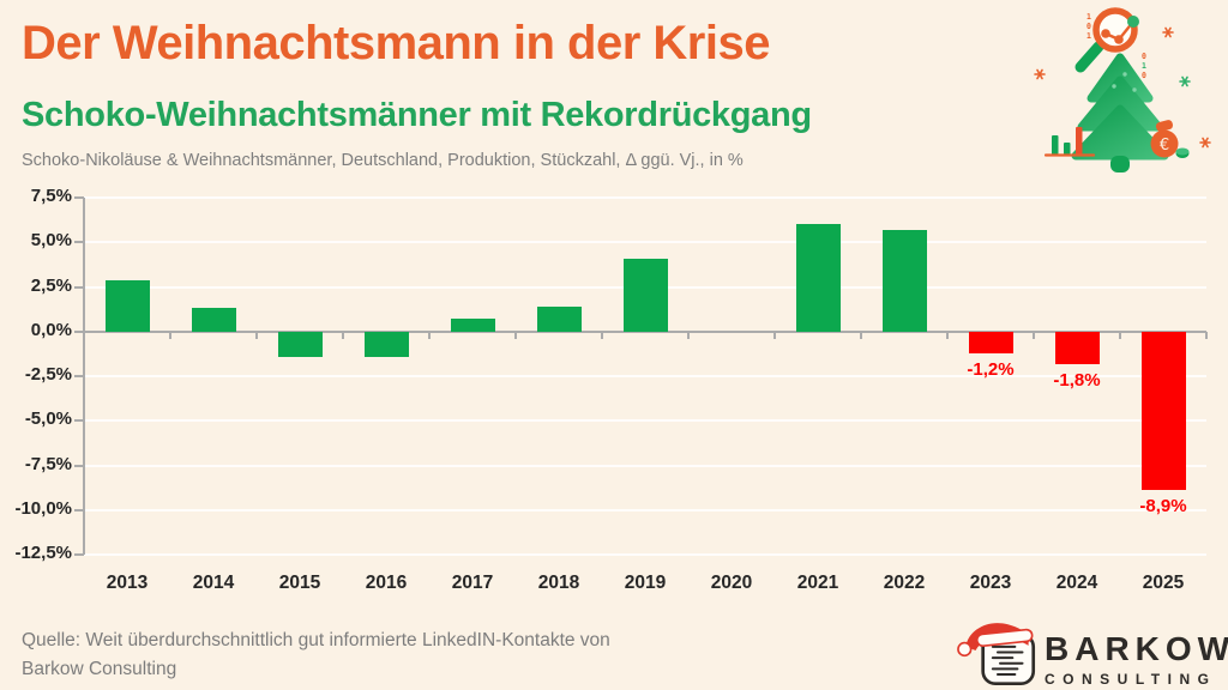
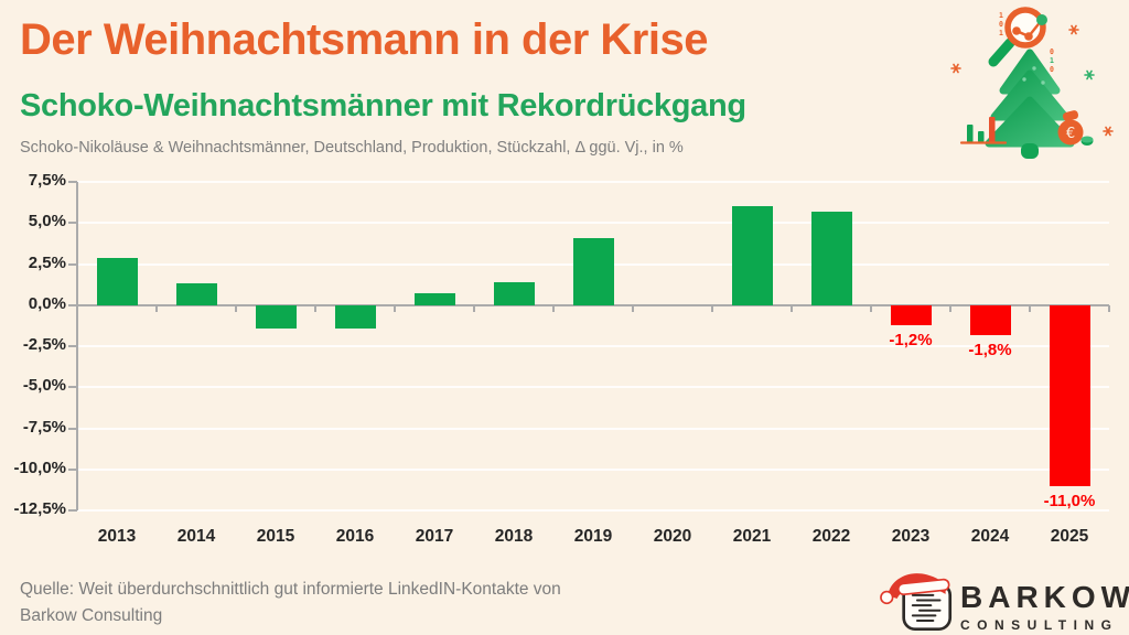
2025: -8,9% -> -11,0%
